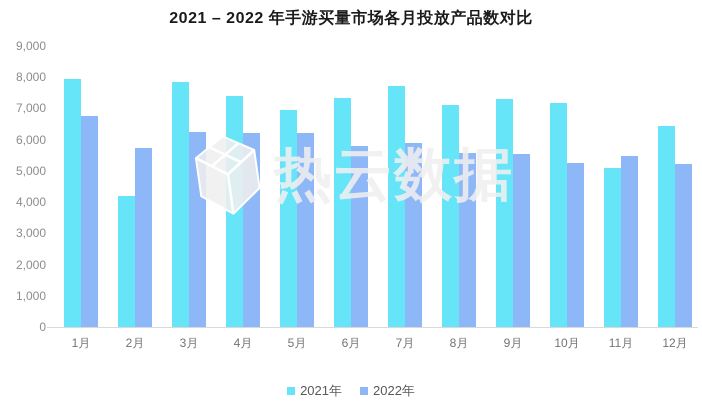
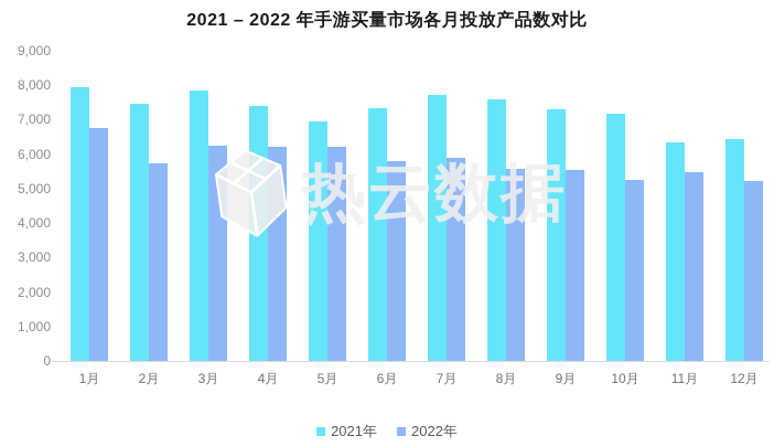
2021年/2月: 4200 -> 7400
2021年/8月: 7100 -> 7600
2021年/11月: 5100 -> 6400
